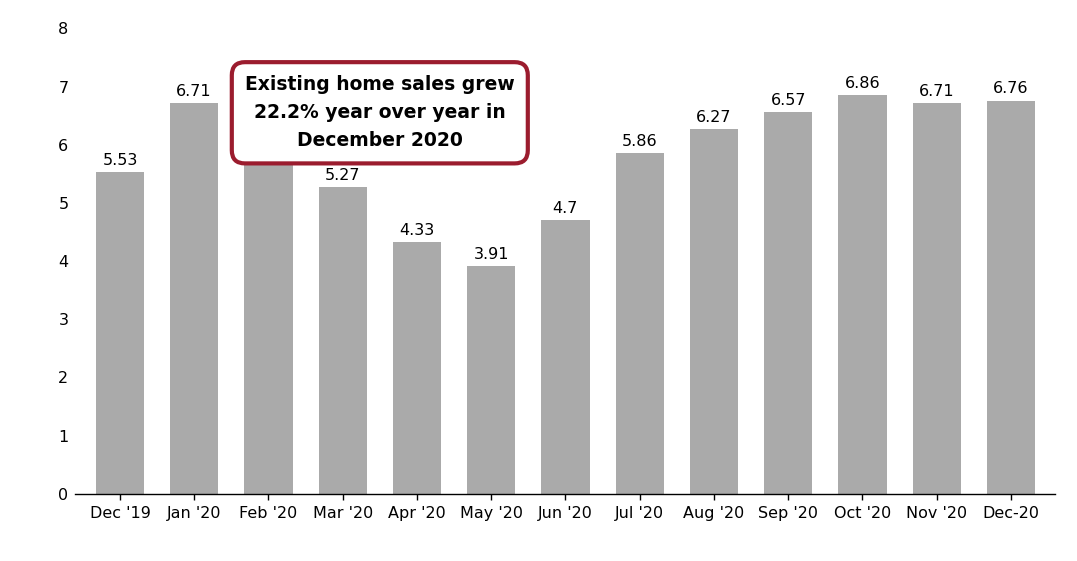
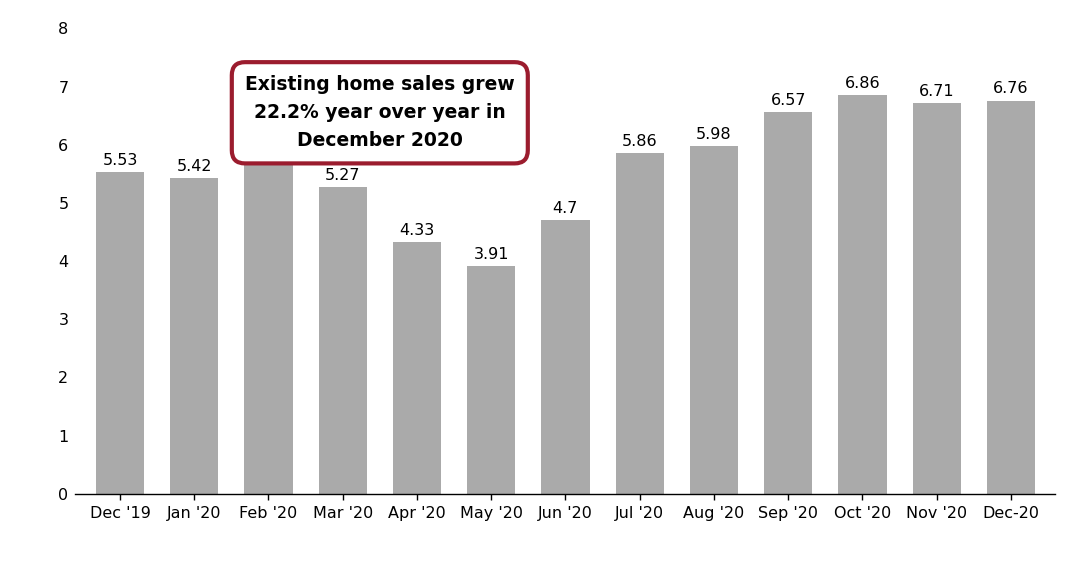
Jan '20: 6.71 -> 5.42
Aug '20: 6.27 -> 5.98
